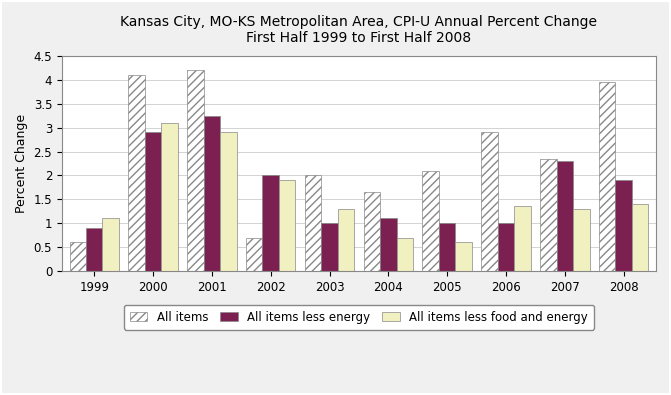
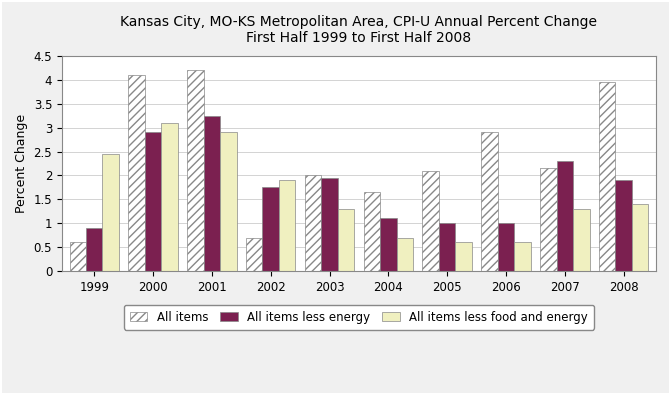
All items less food and energy/1999: 1.10 -> 2.45
All items less energy/2002: 2.00 -> 1.75
All items less energy/2003: 1.00 -> 1.95
All items less food and energy/2006: 1.35 -> 0.60
All items/2007: 2.35 -> 2.15
